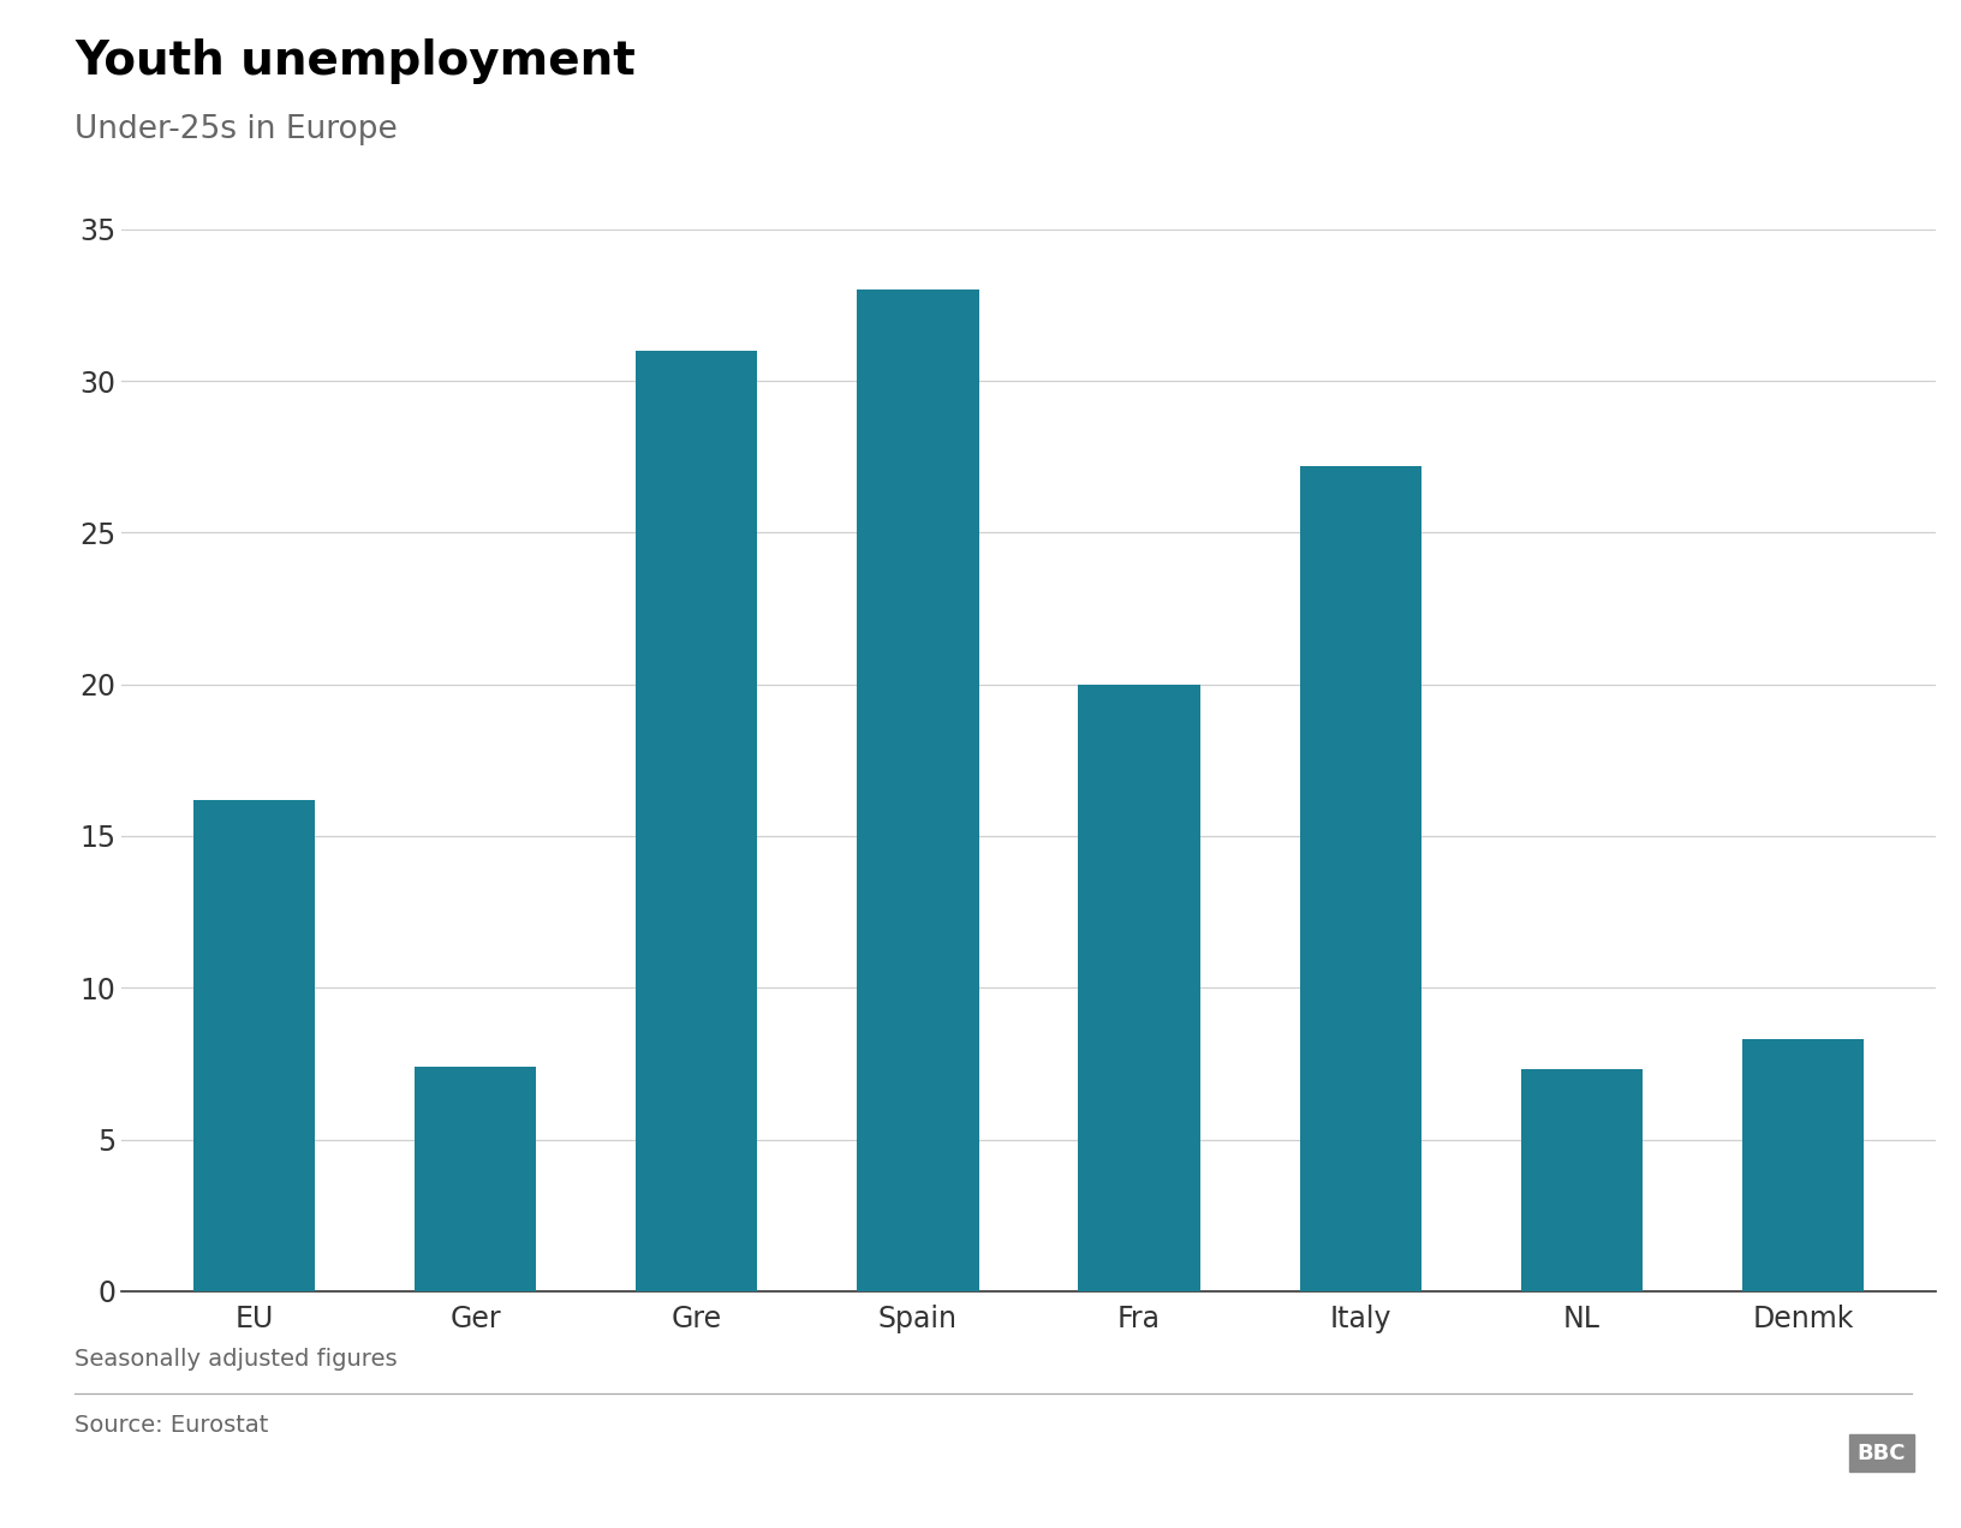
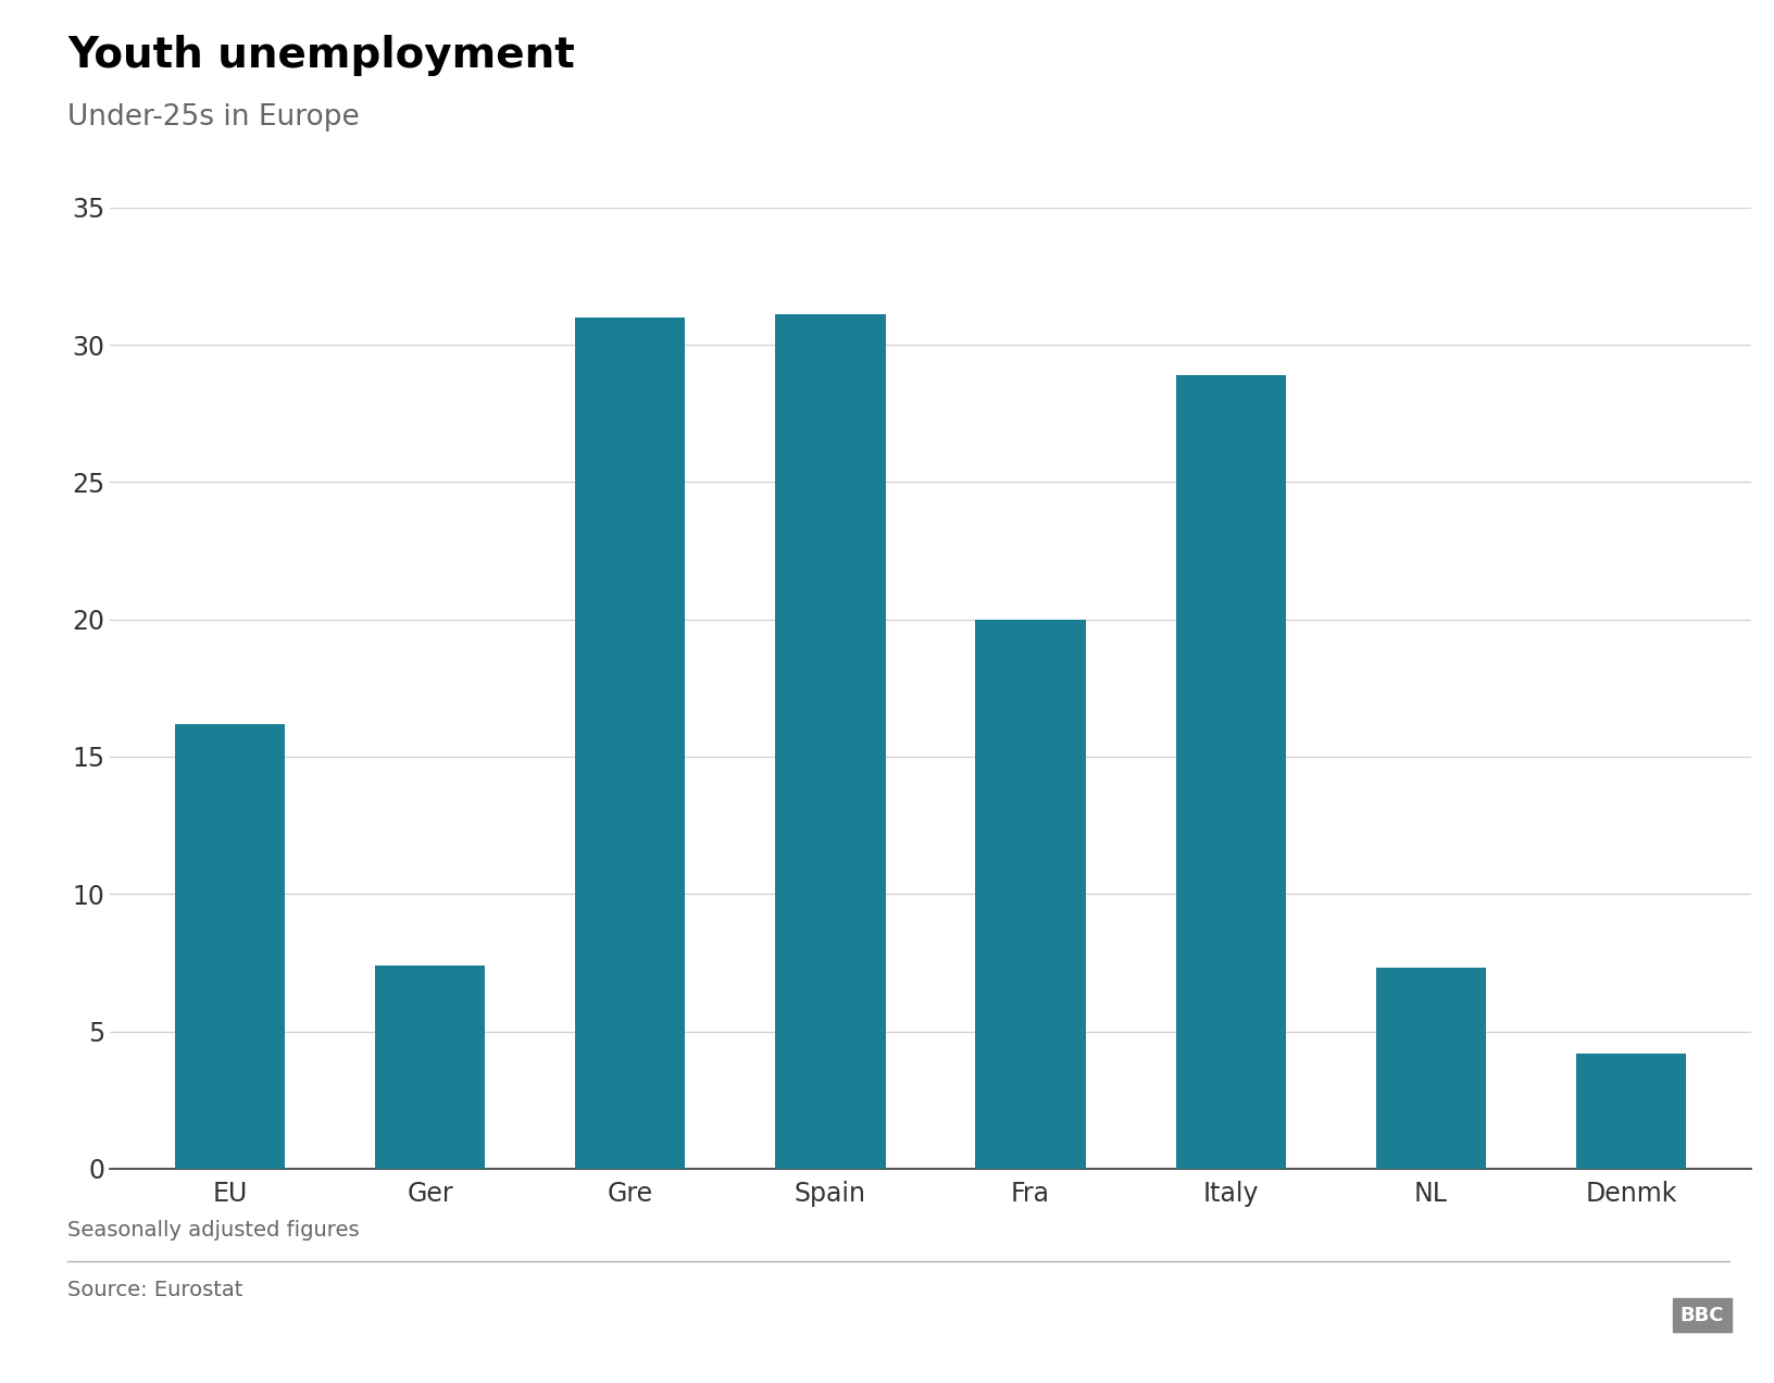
Spain: 33.0 -> 31.1
Italy: 27.2 -> 28.9
Denmk: 8.3 -> 4.2
